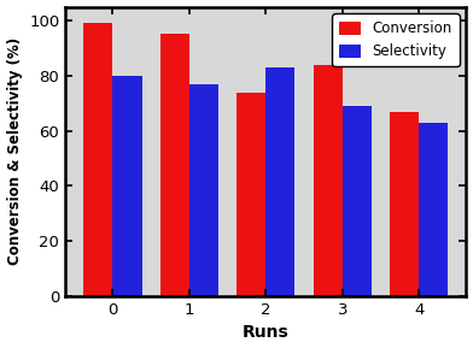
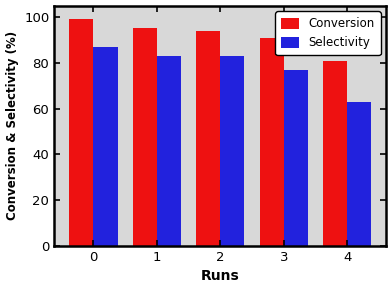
Selectivity/0: 80 -> 87
Selectivity/1: 77 -> 83
Conversion/2: 74 -> 94
Conversion/3: 84 -> 91
Selectivity/3: 69 -> 77
Conversion/4: 67 -> 81
